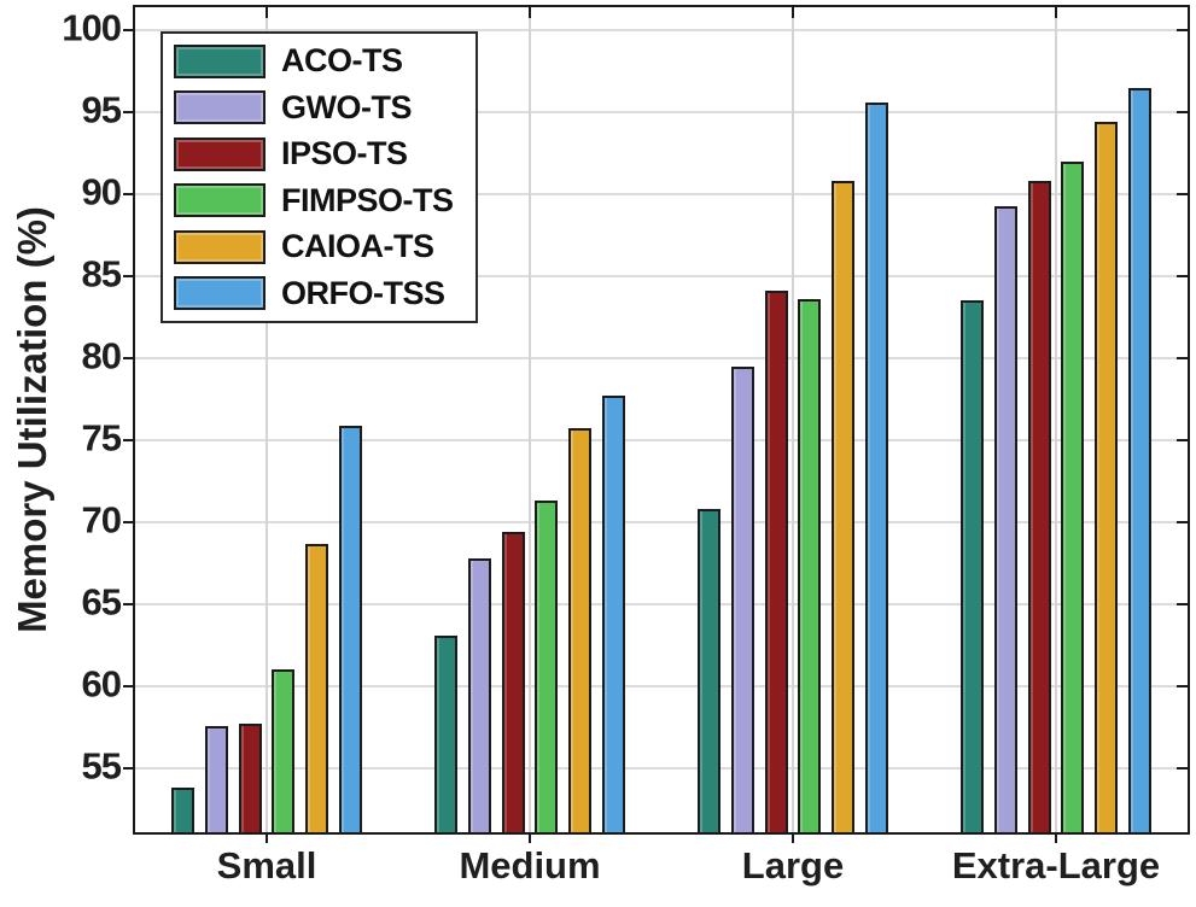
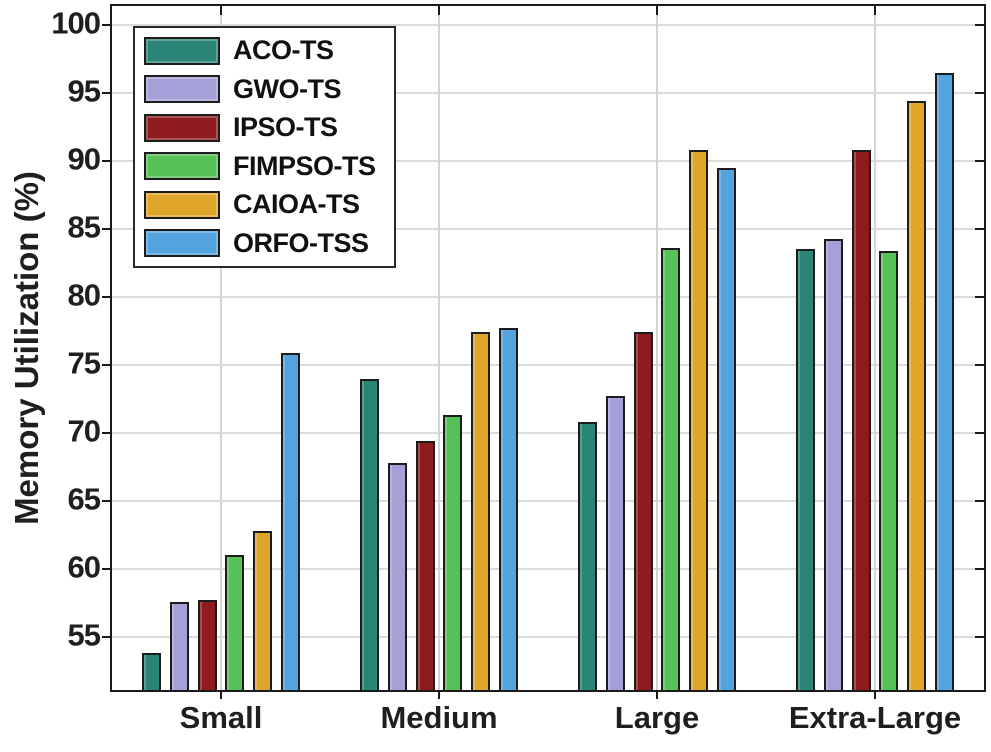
CAIOA-TS/Small: 68.7 -> 62.8
ACO-TS/Medium: 63.1 -> 74.0
CAIOA-TS/Medium: 75.7 -> 77.4
GWO-TS/Large: 79.5 -> 72.7
IPSO-TS/Large: 84.1 -> 77.4
ORFO-TSS/Large: 95.6 -> 89.5
GWO-TS/Extra-Large: 89.3 -> 84.3
FIMPSO-TS/Extra-Large: 92.0 -> 83.4
